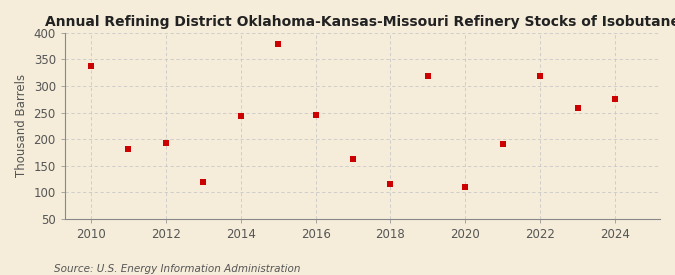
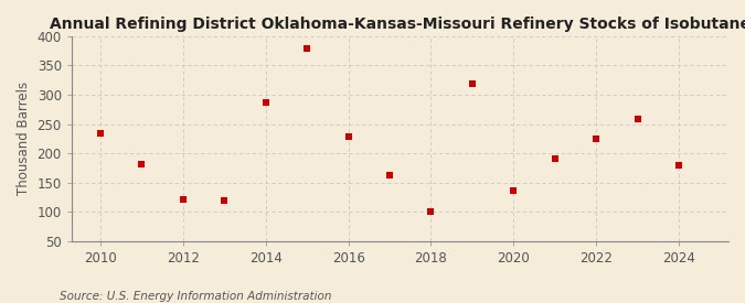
2010: 338 -> 235
2012: 192 -> 122
2014: 244 -> 287
2016: 246 -> 229
2018: 116 -> 101
2020: 110 -> 137
2022: 318 -> 224
2024: 276 -> 180
